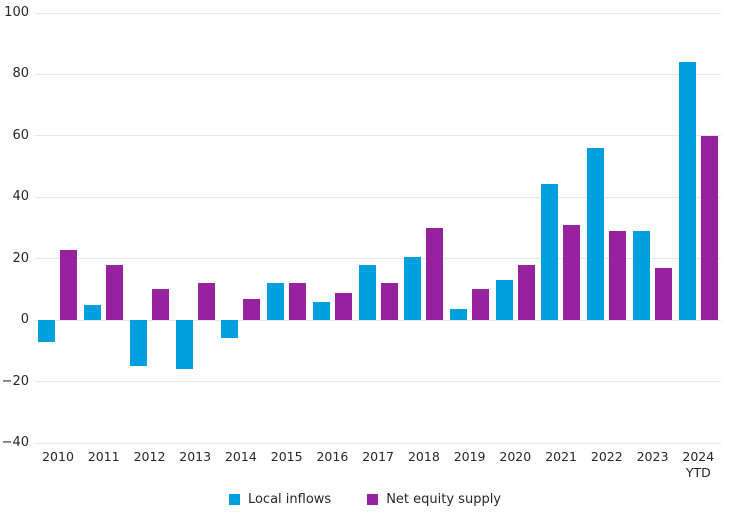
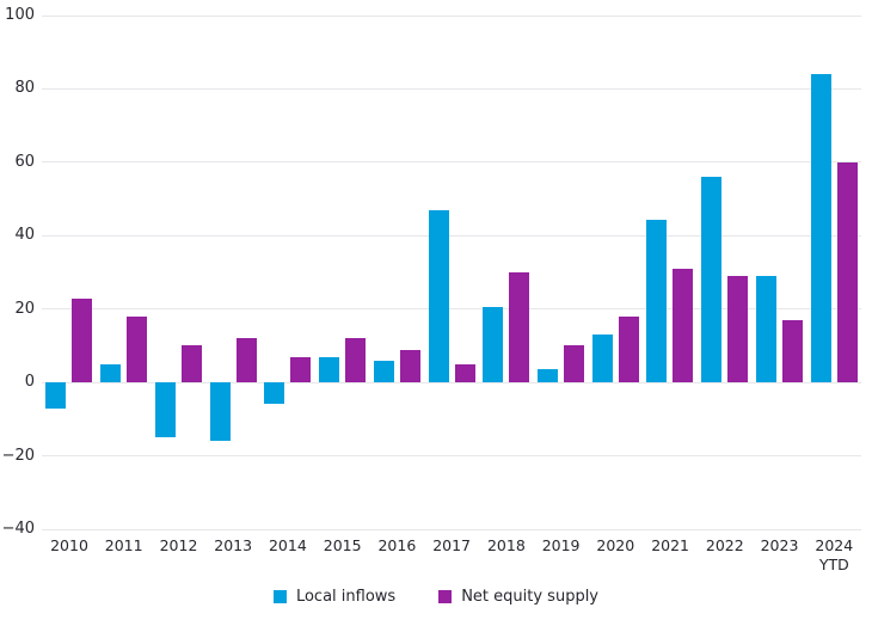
Local inflows/2015: 12 -> 7
Local inflows/2017: 18 -> 47
Net equity supply/2017: 12 -> 5
